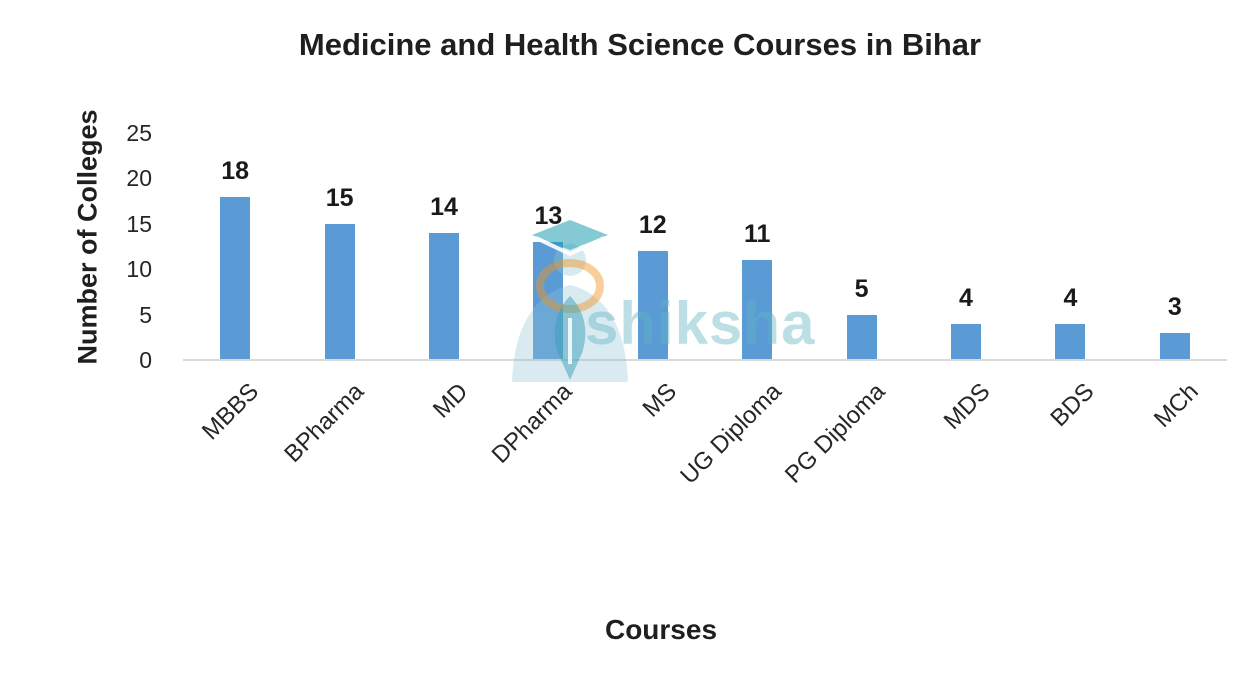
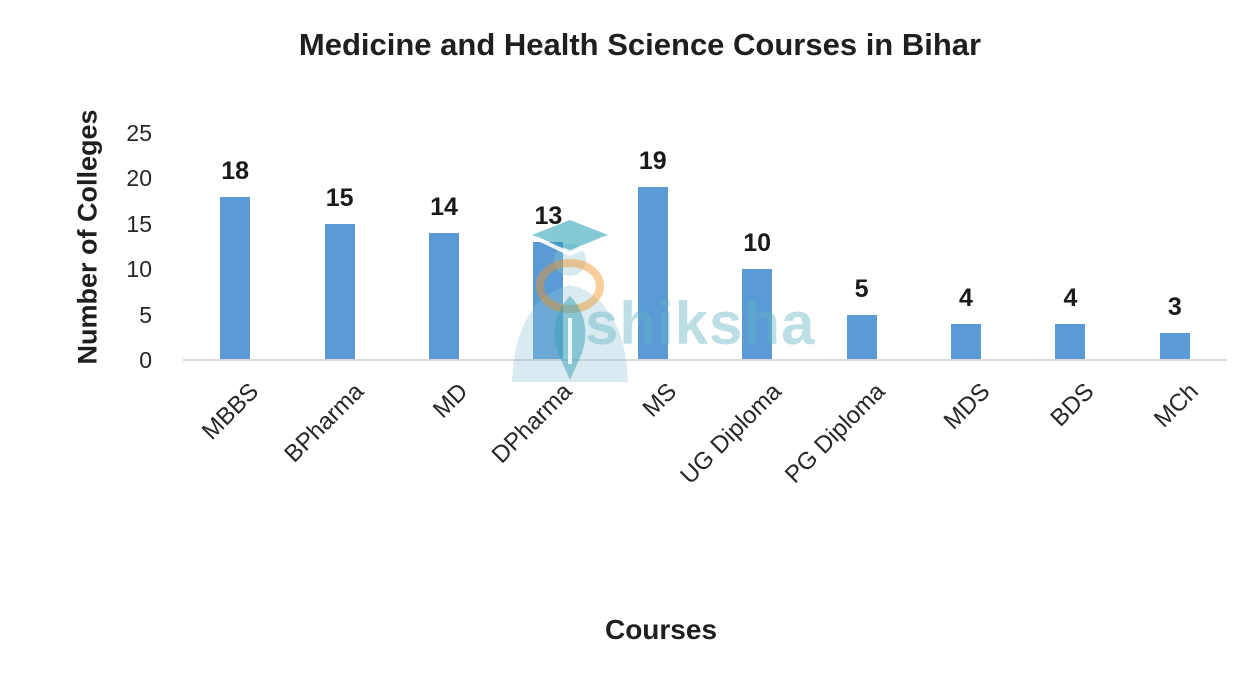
MS: 12 -> 19
UG Diploma: 11 -> 10
